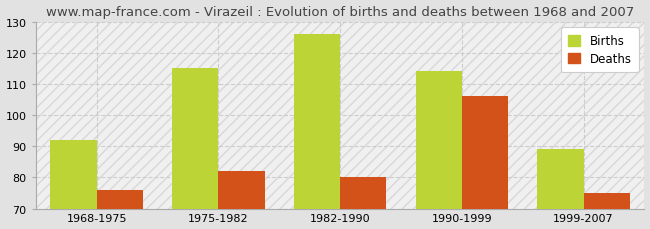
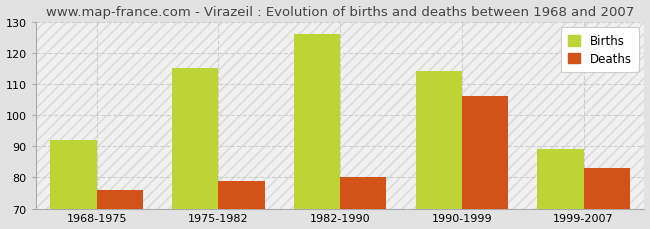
Deaths/1975-1982: 82 -> 79
Deaths/1999-2007: 75 -> 83
